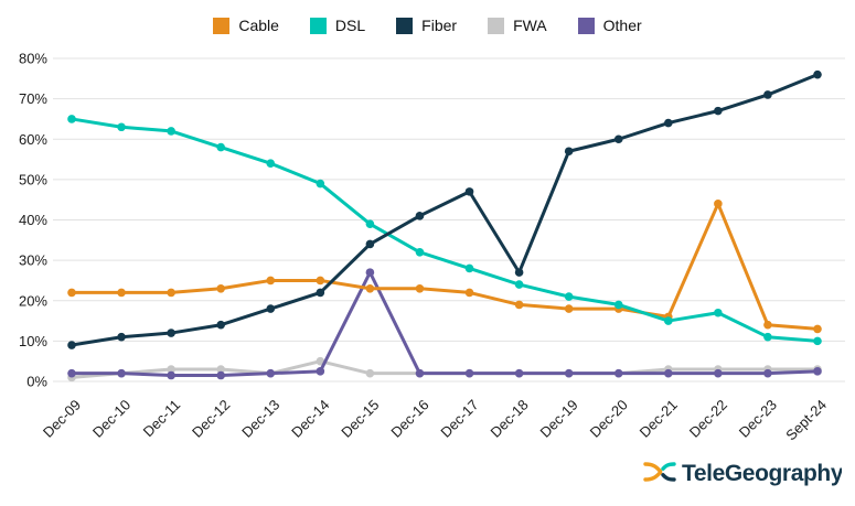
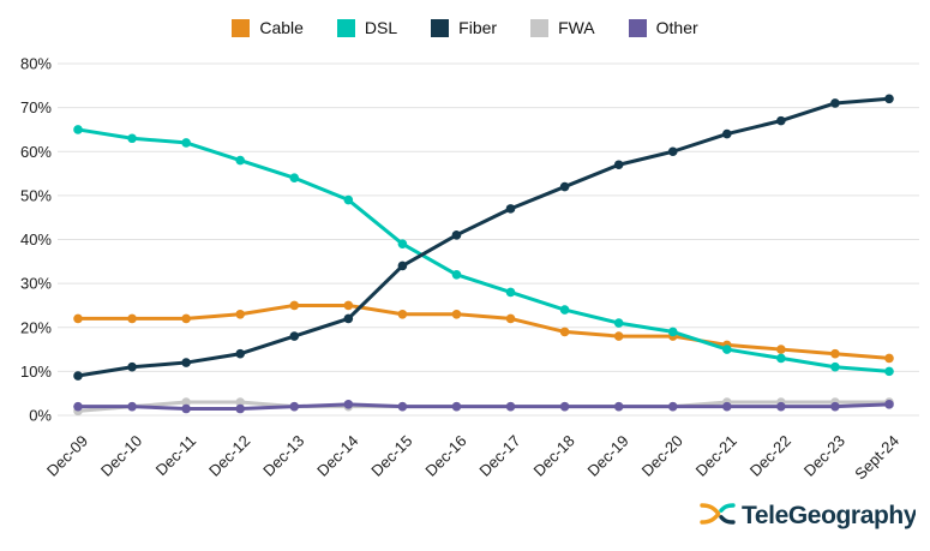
FWA/Dec-14: 5% -> 2%
Other/Dec-15: 27% -> 2%
Fiber/Dec-18: 27% -> 52%
Cable/Dec-22: 44% -> 15%
DSL/Dec-22: 17% -> 13%
Fiber/Sept-24: 76% -> 72%
